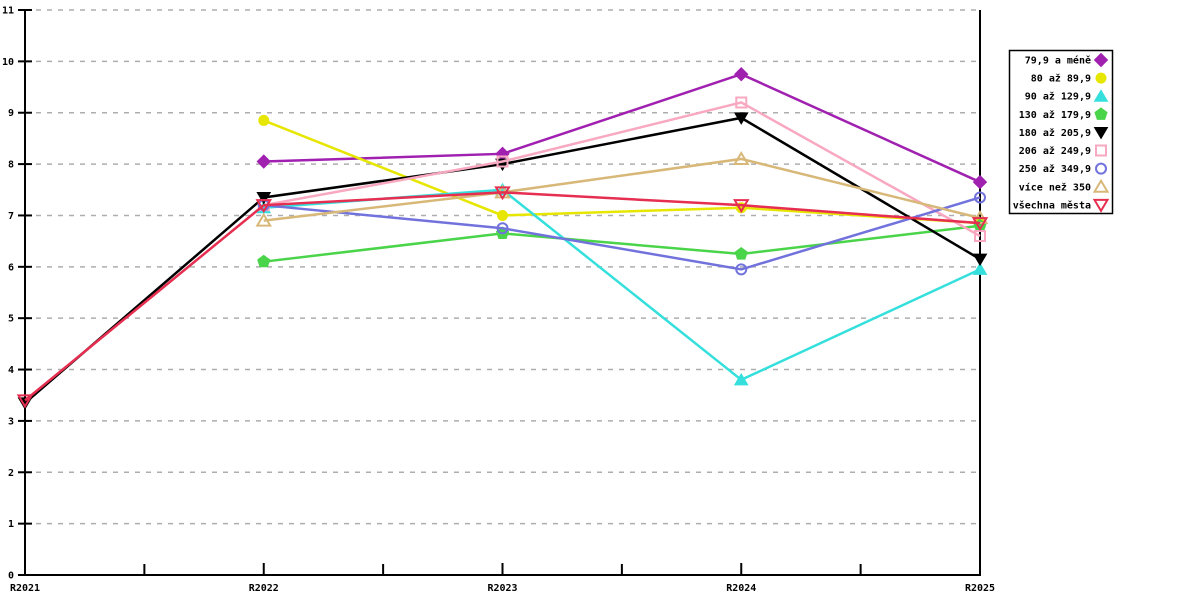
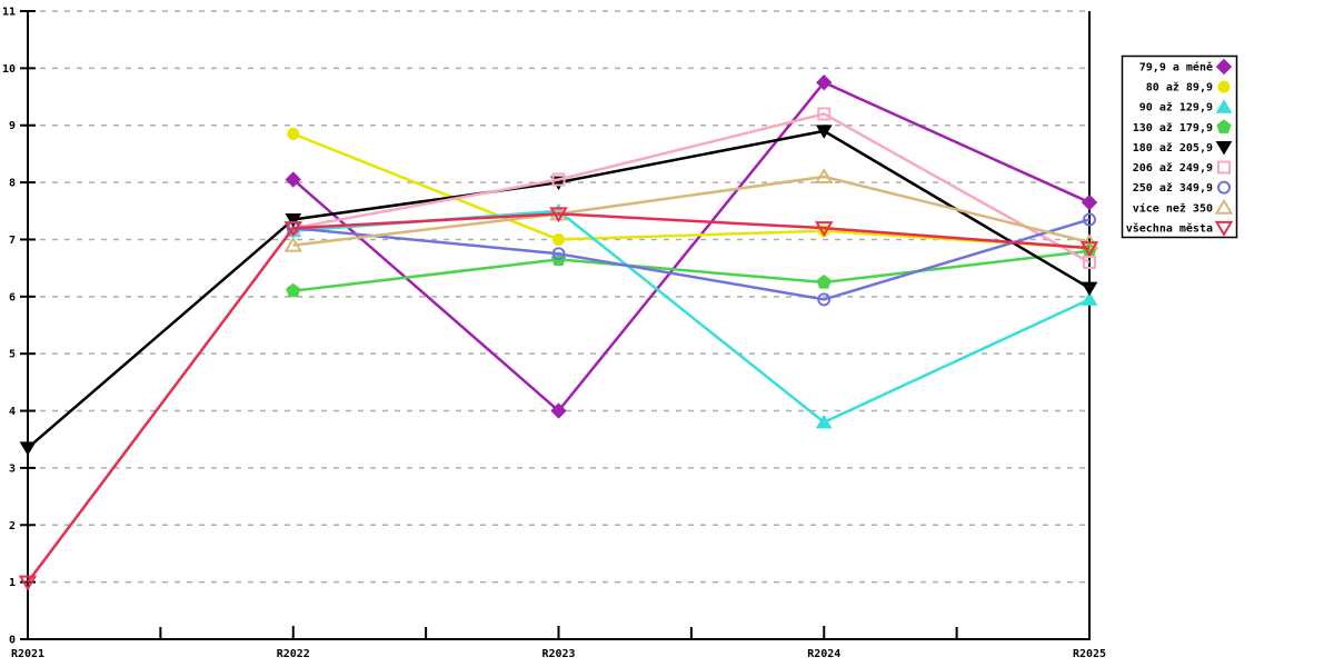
všechna města/R2021: 3.4 -> 1.0
79,9 a méně/R2023: 8.2 -> 4.0
